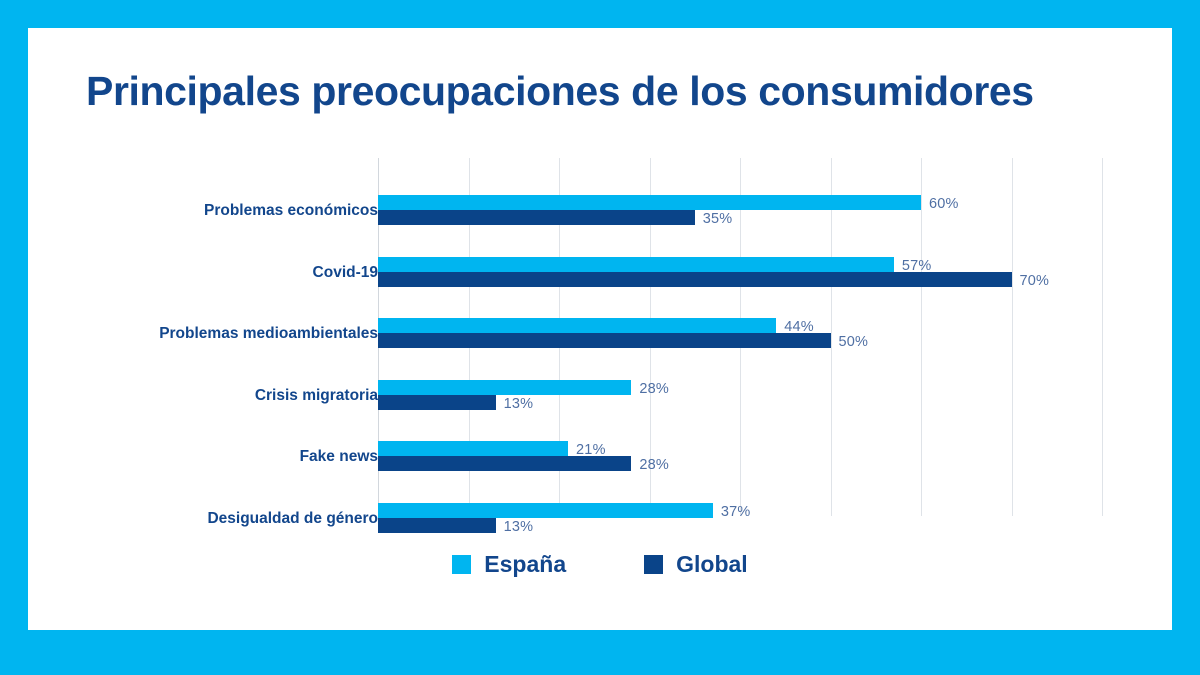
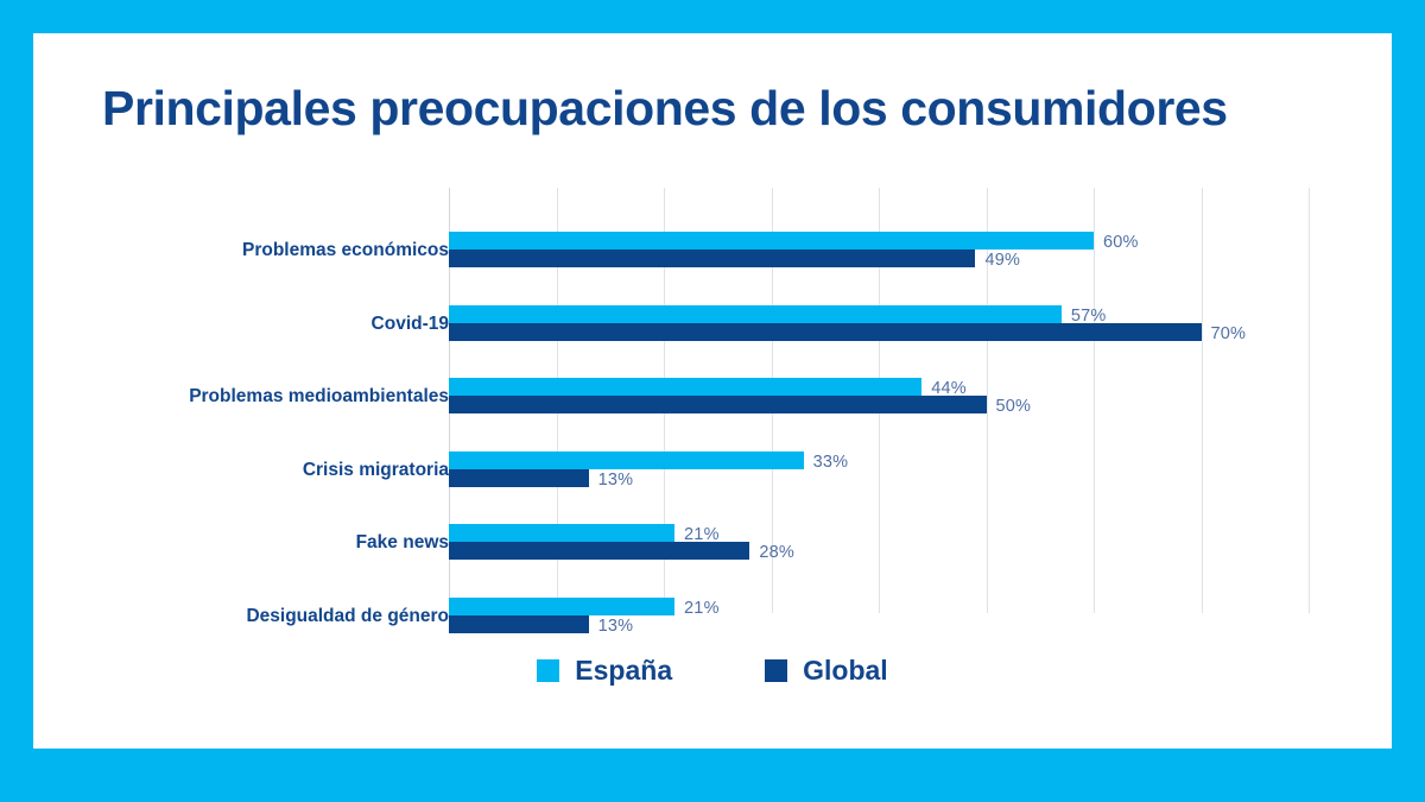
Global/Problemas económicos: 35% -> 49%
España/Crisis migratoria: 28% -> 33%
España/Desigualdad de género: 37% -> 21%
